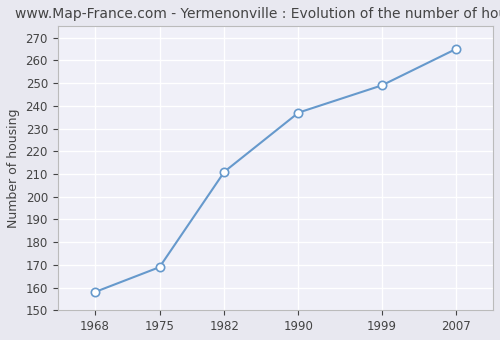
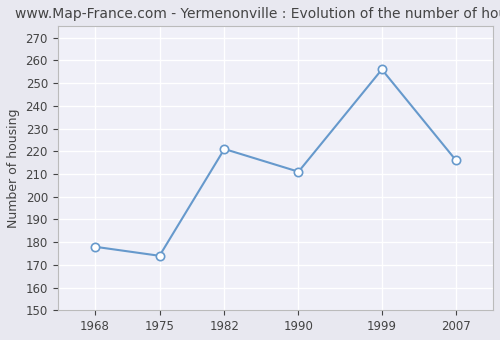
1968: 158 -> 178
1975: 169 -> 174
1982: 211 -> 221
1990: 237 -> 211
1999: 249 -> 256
2007: 265 -> 216
